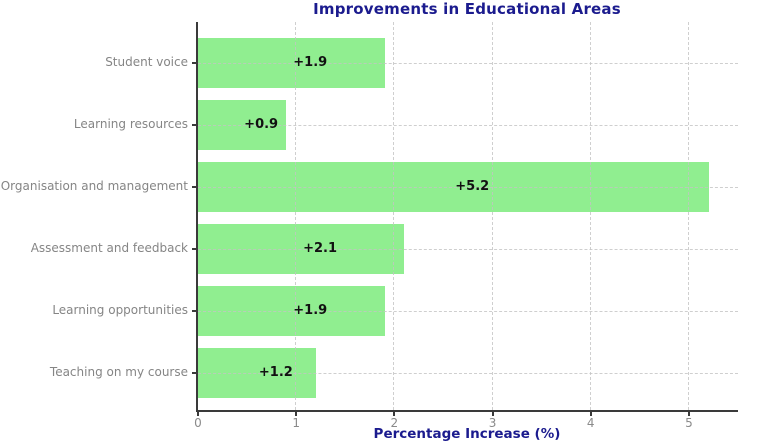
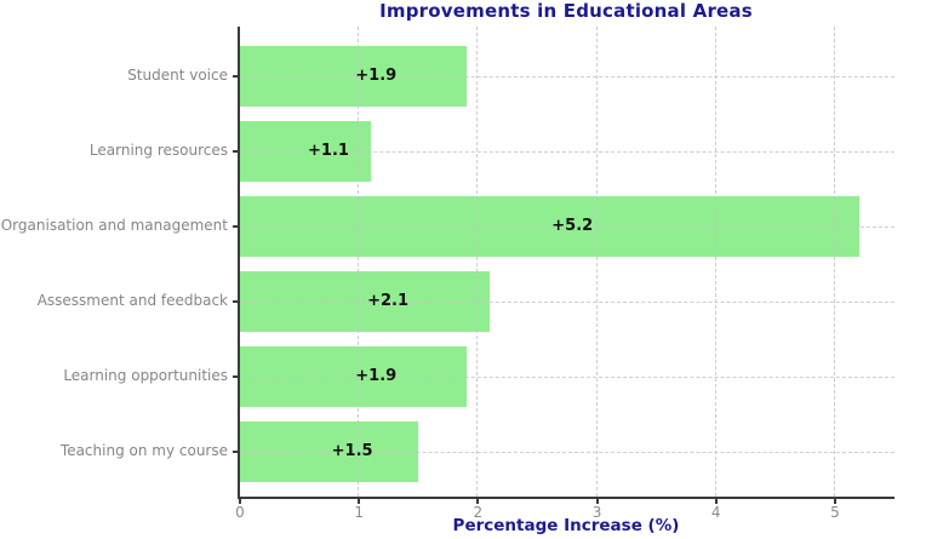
Learning resources: +0.9 -> +1.1
Teaching on my course: +1.2 -> +1.5
